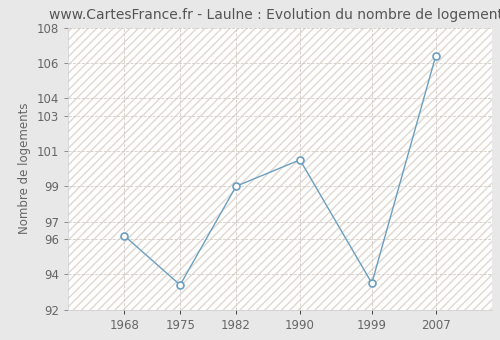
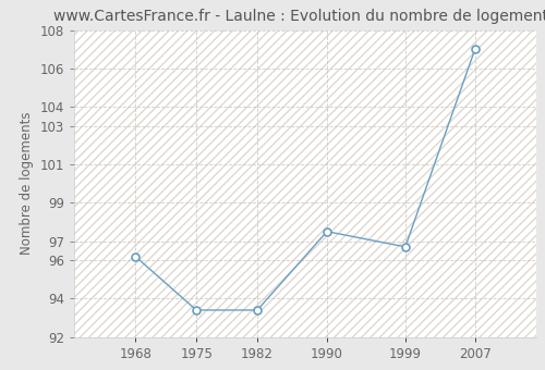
1982: 99.0 -> 93.4
1990: 100.5 -> 97.5
1999: 93.5 -> 96.7
2007: 106.4 -> 107.0
